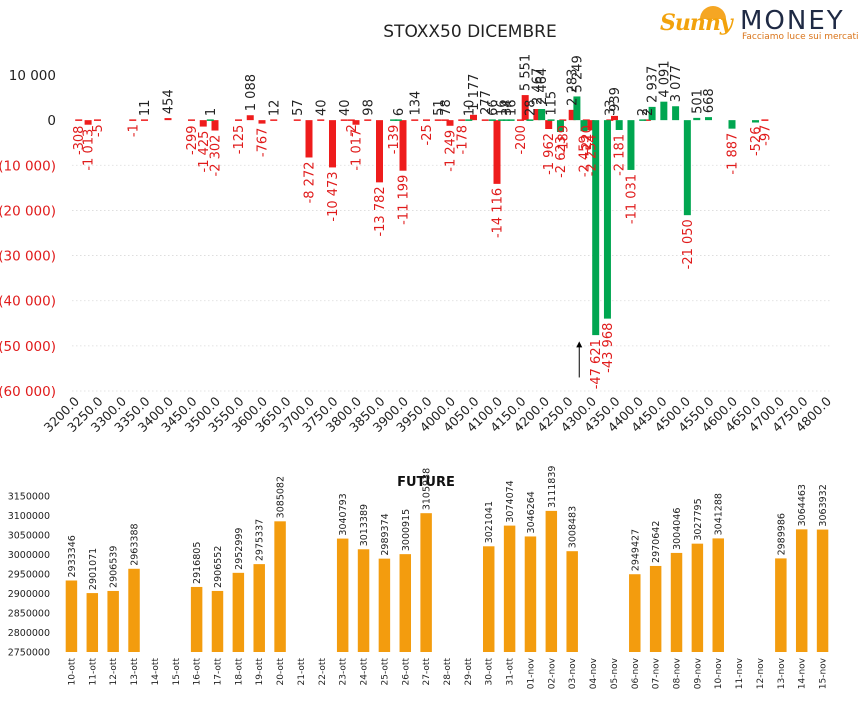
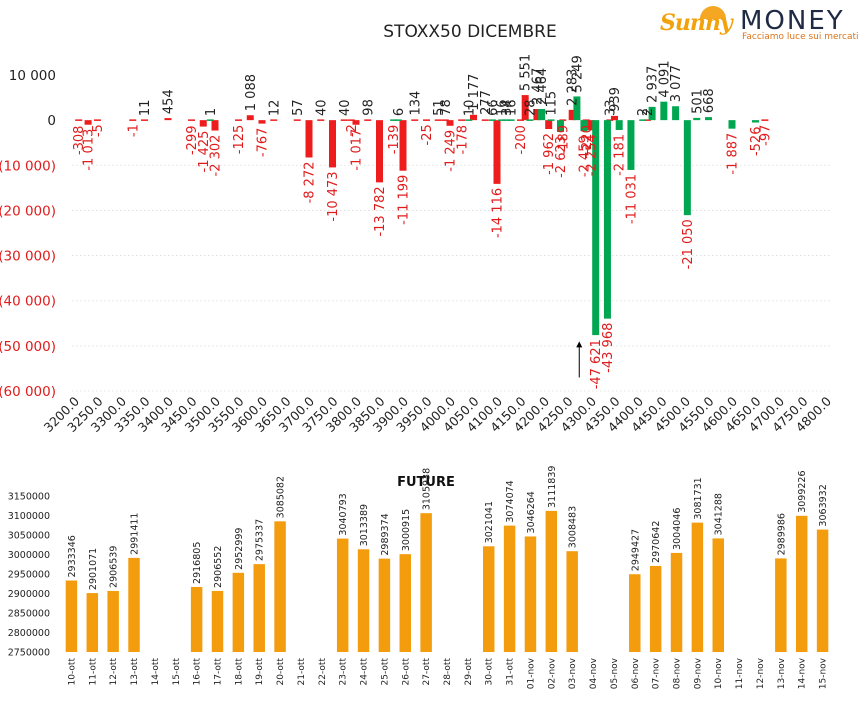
FUTURE/13-ott: 2963388 -> 2991411
FUTURE/09-nov: 3027795 -> 3081731
FUTURE/14-nov: 3064463 -> 3099226
